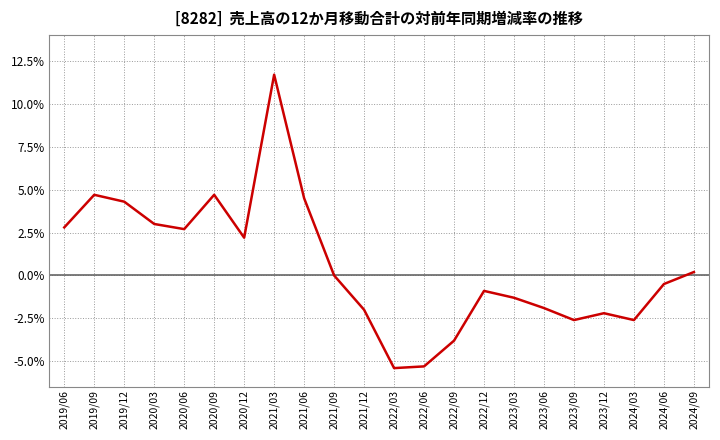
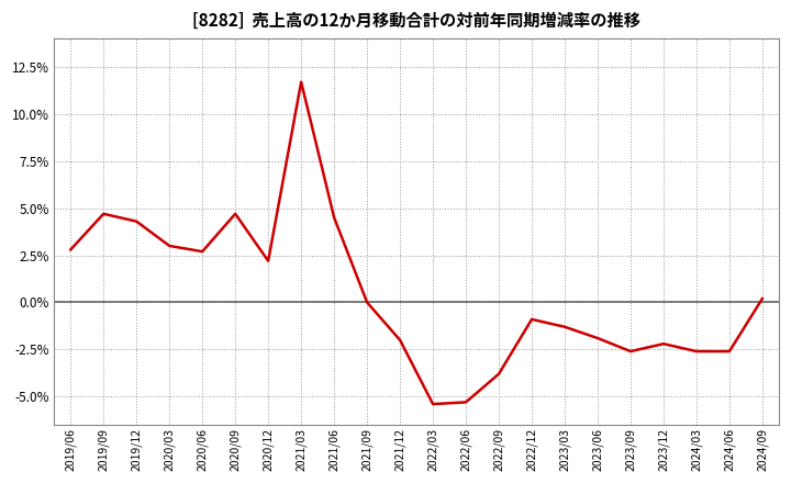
2024/06: -0.5% -> -2.6%
